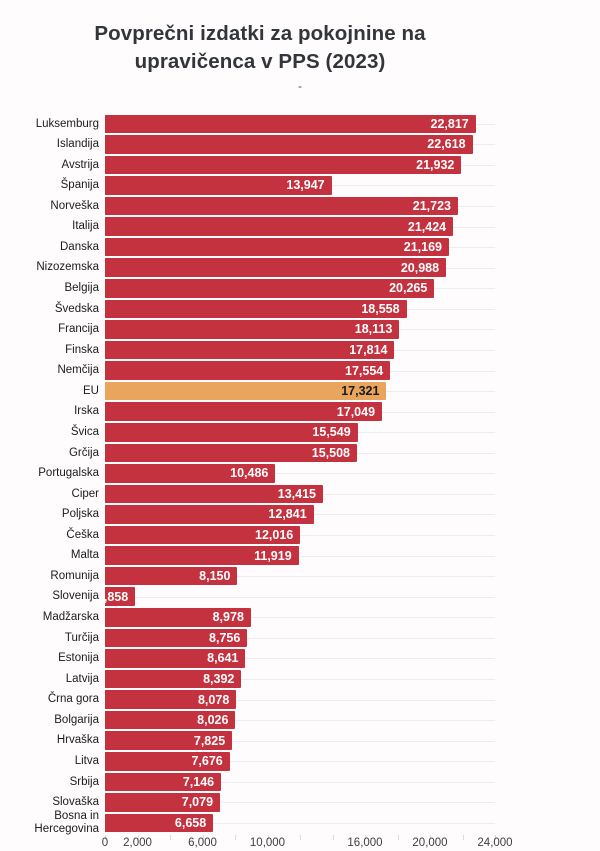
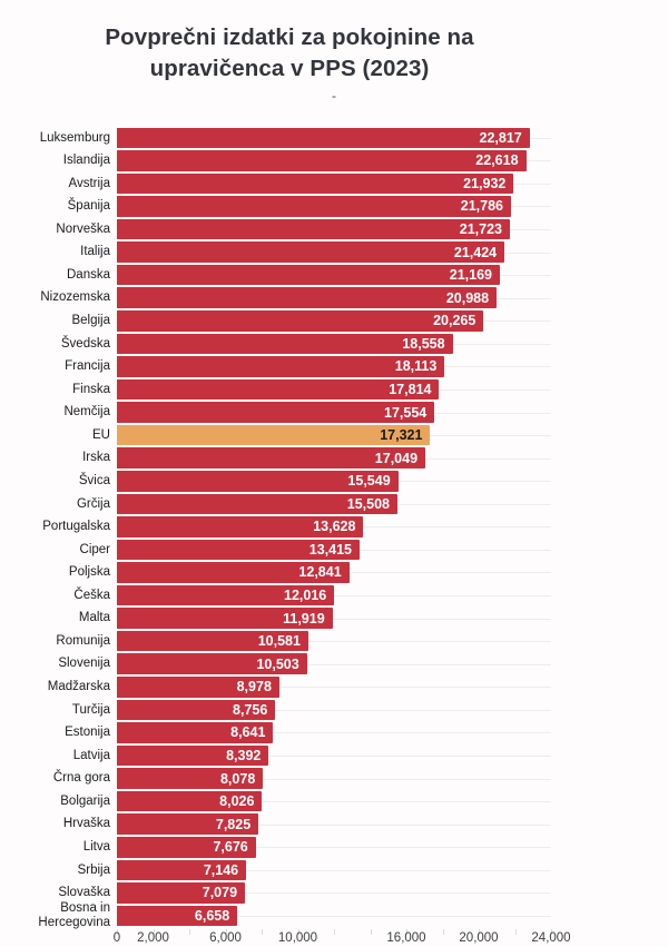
Španija: 13,947 -> 21,786
Portugalska: 10,486 -> 13,628
Romunija: 8,150 -> 10,581
Slovenija: 1,858 -> 10,503
